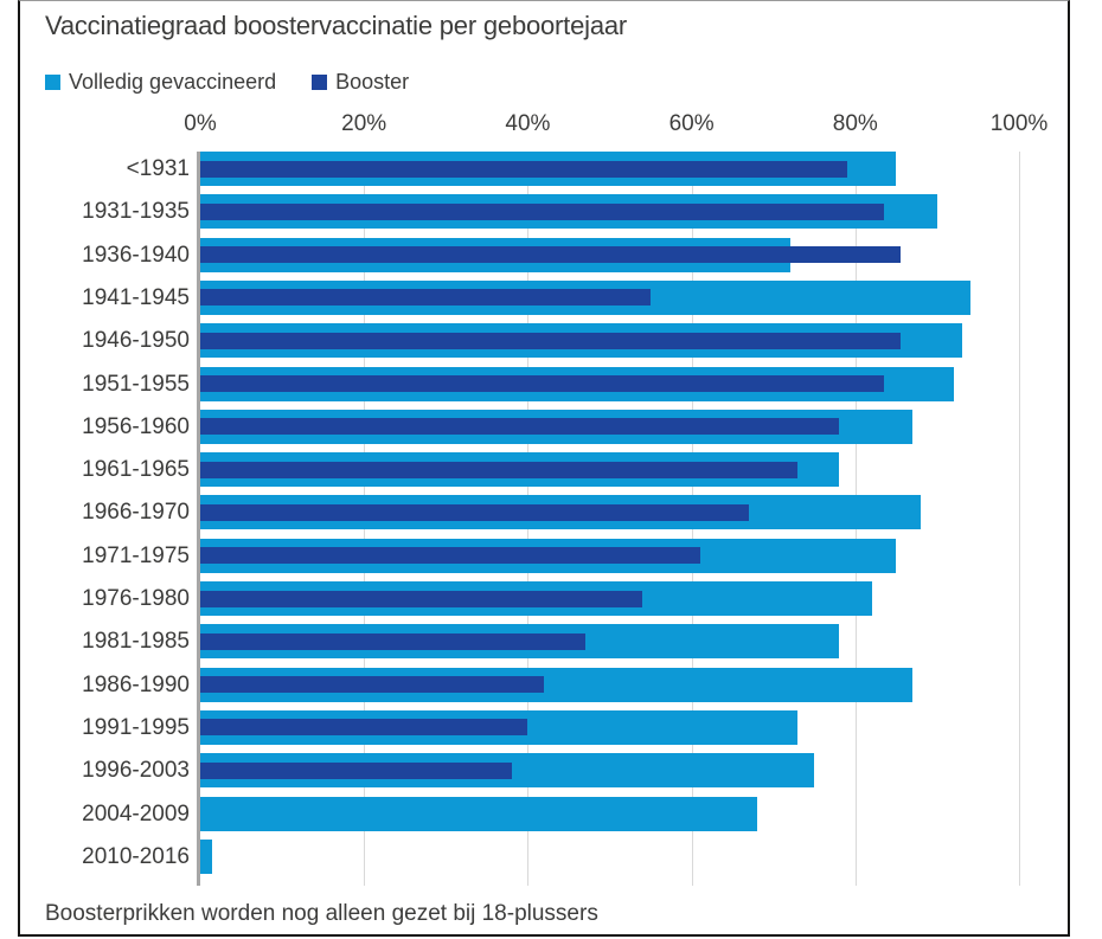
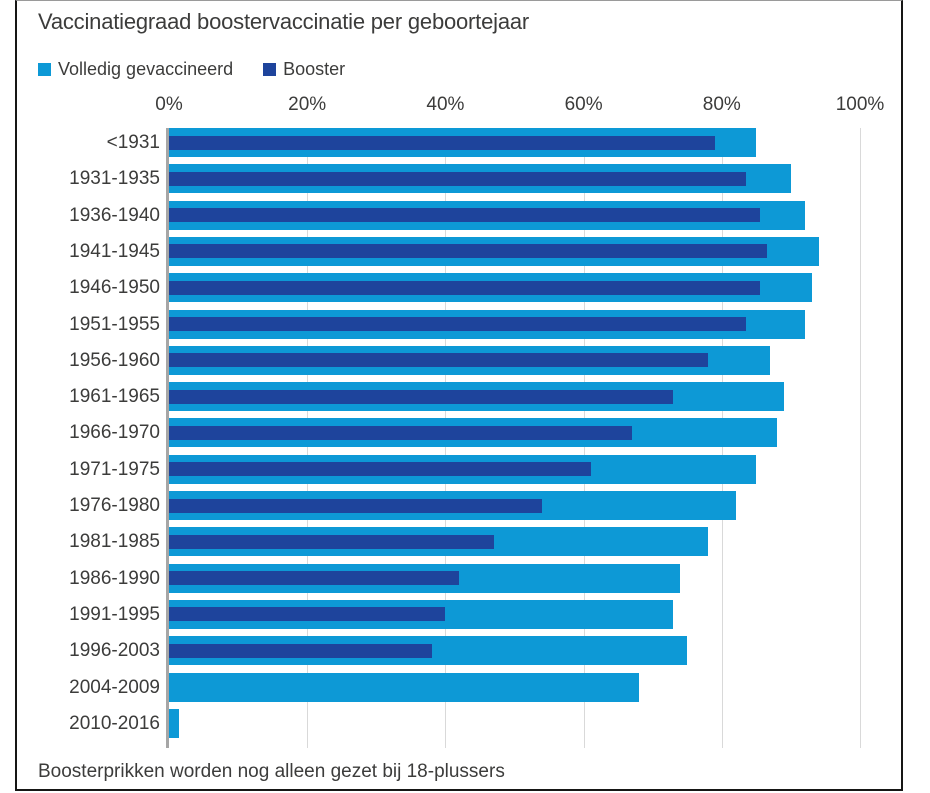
Volledig gevaccineerd/1936-1940: 72% -> 92%
Booster/1941-1945: 55% -> 86%
Volledig gevaccineerd/1961-1965: 78% -> 89%
Volledig gevaccineerd/1986-1990: 87% -> 74%
